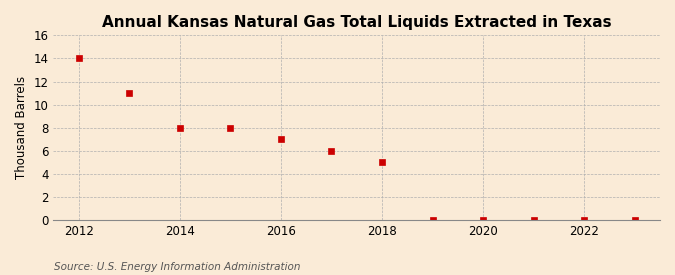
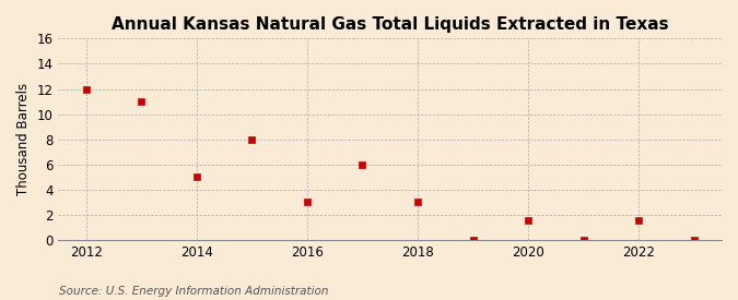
2012: 14.0 -> 12.0
2014: 8.0 -> 5.0
2016: 7.0 -> 3.0
2018: 5.0 -> 3.0
2020: 0.1 -> 1.6
2022: 0.1 -> 1.6
